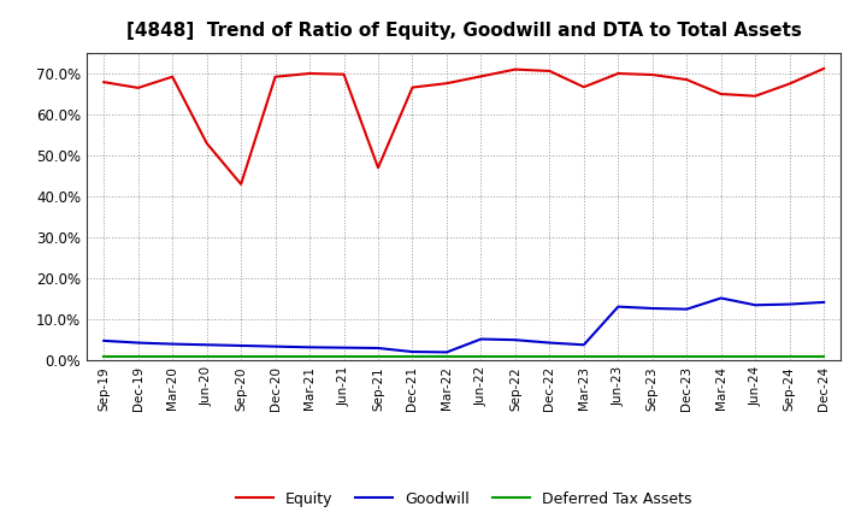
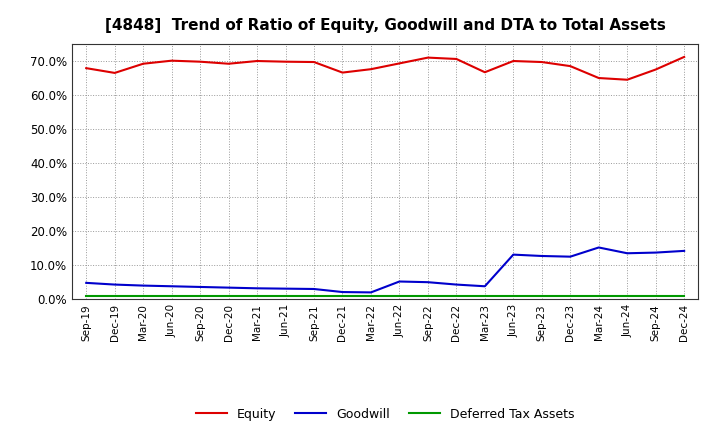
Equity/Jun-20: 53.0% -> 70.1%
Equity/Sep-20: 43.0% -> 69.8%
Equity/Sep-21: 47.0% -> 69.7%
